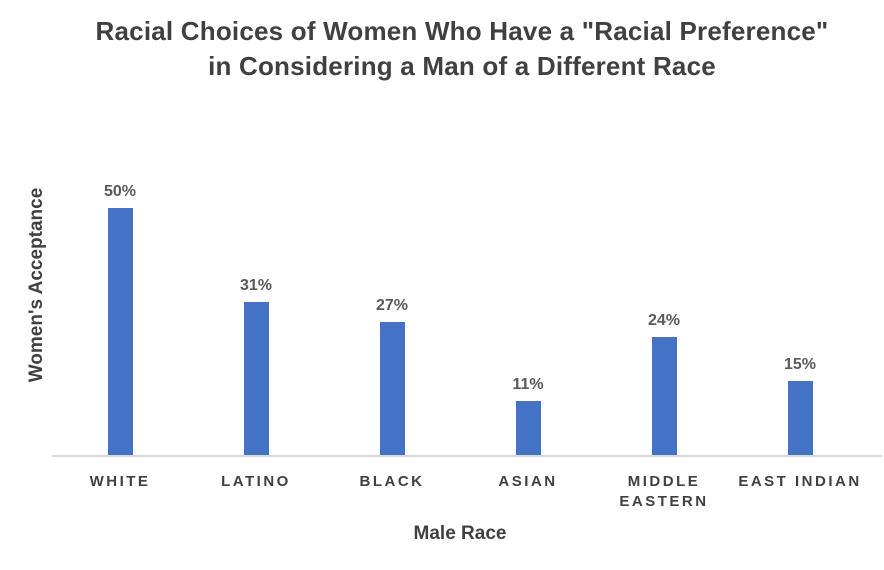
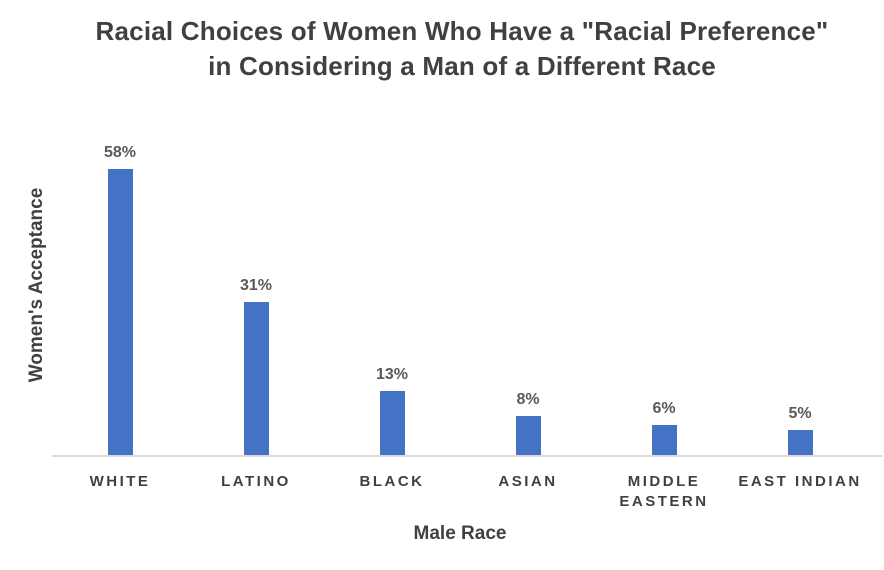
WHITE: 50% -> 58%
BLACK: 27% -> 13%
ASIAN: 11% -> 8%
MIDDLE EASTERN: 24% -> 6%
EAST INDIAN: 15% -> 5%
